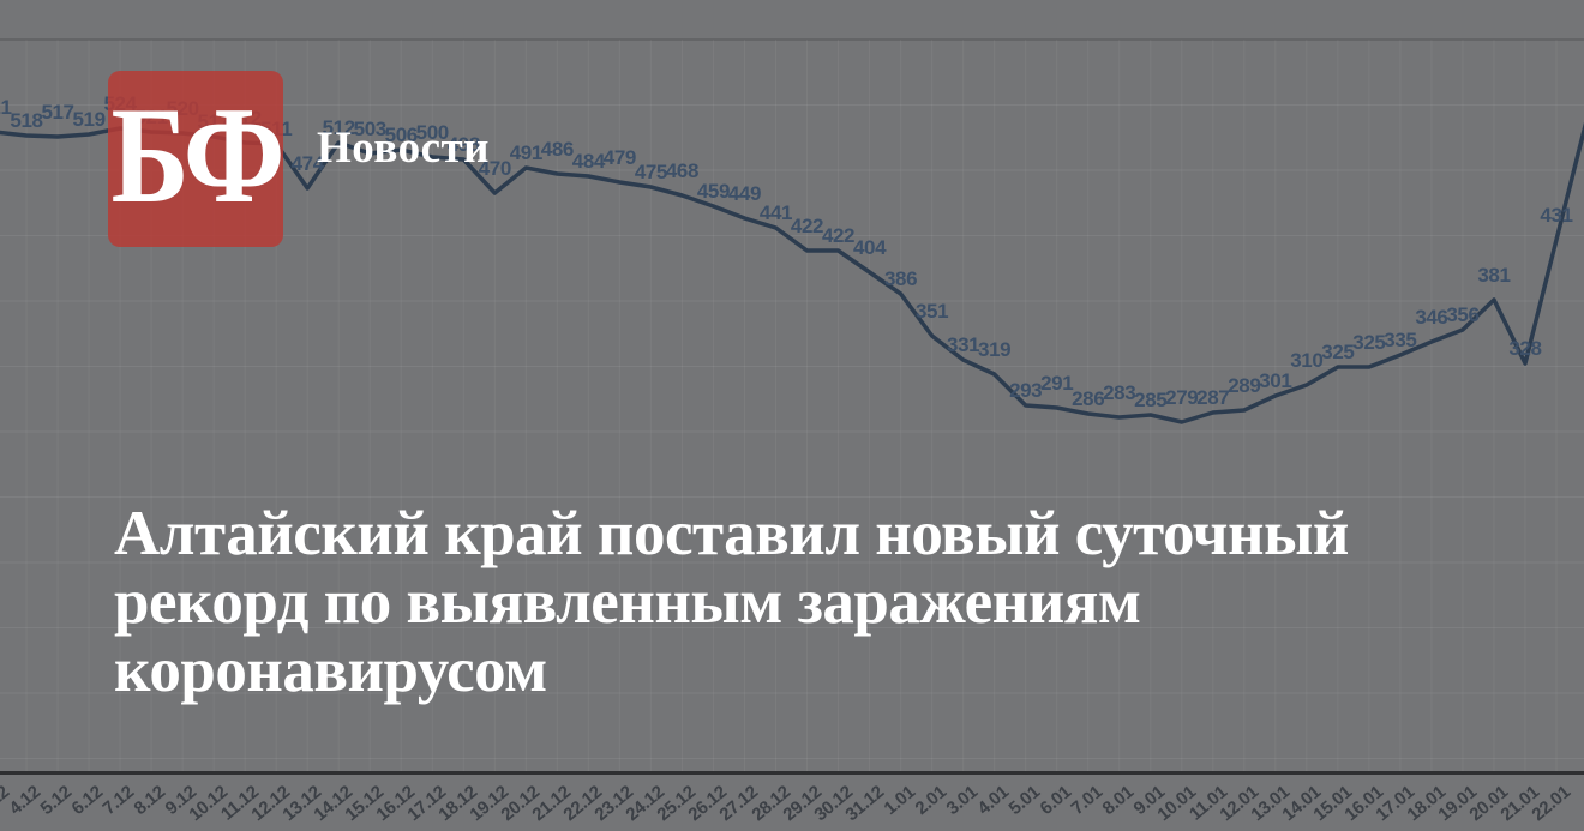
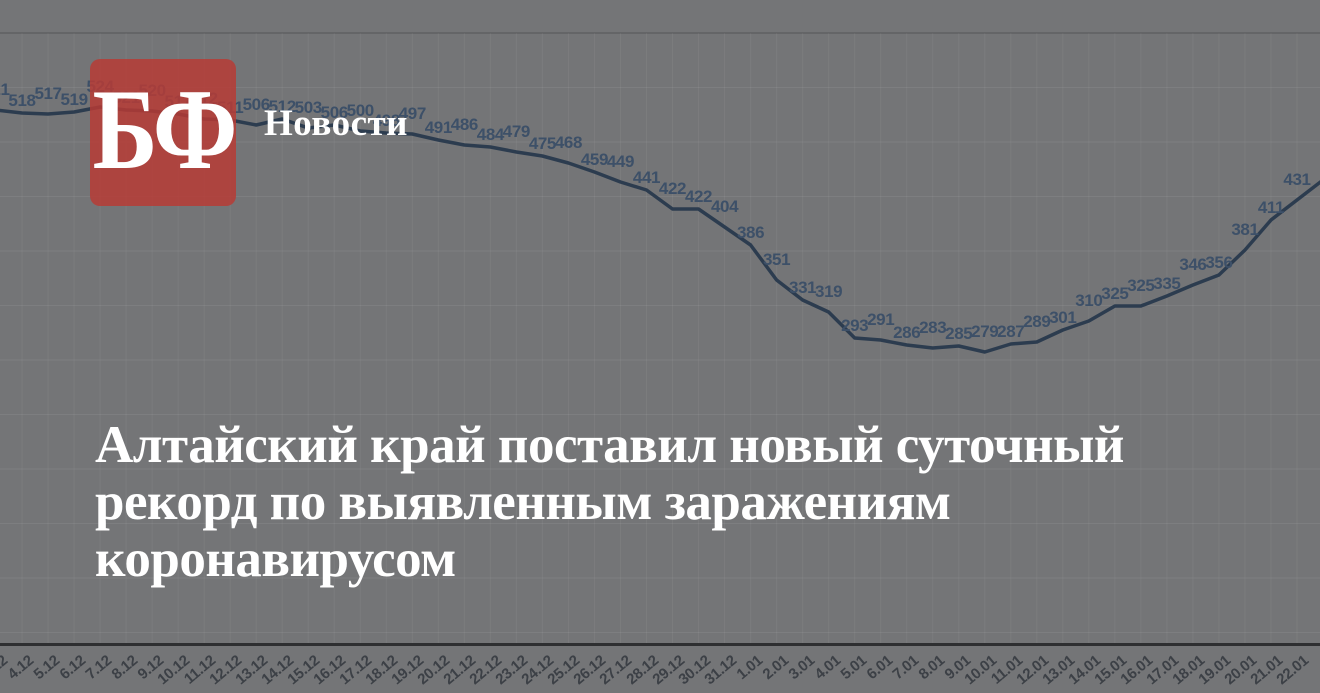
13.12: 474 -> 506
19.12: 470 -> 497
21.01: 328 -> 411
